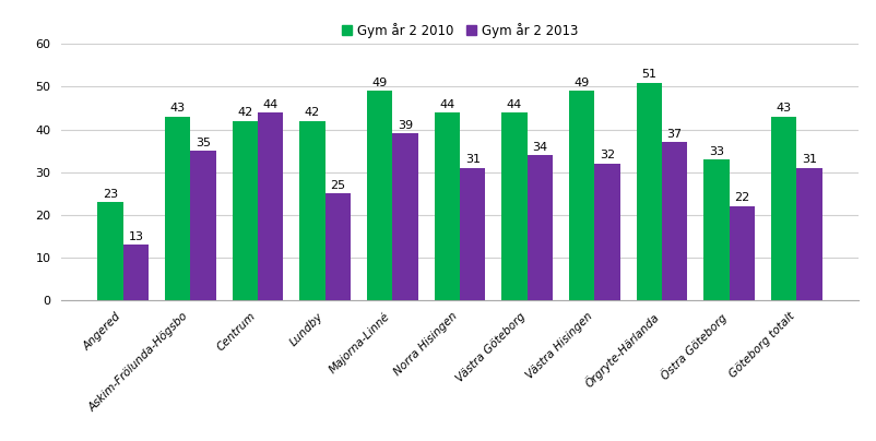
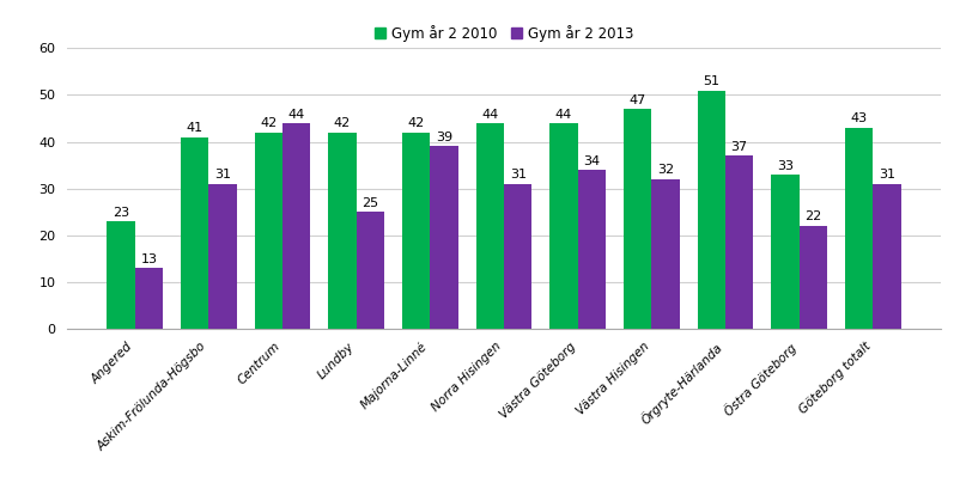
Gym år 2 2010/Askim-Frölunda-Högsbo: 43 -> 41
Gym år 2 2013/Askim-Frölunda-Högsbo: 35 -> 31
Gym år 2 2010/Majorna-Linné: 49 -> 42
Gym år 2 2010/Västra Hisingen: 49 -> 47
